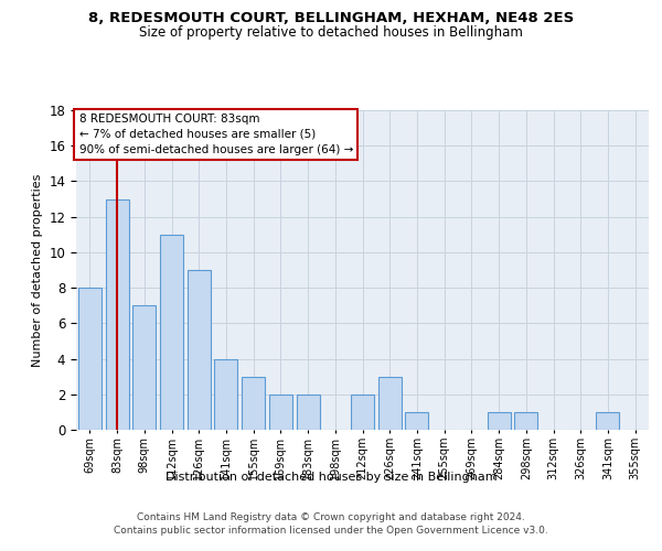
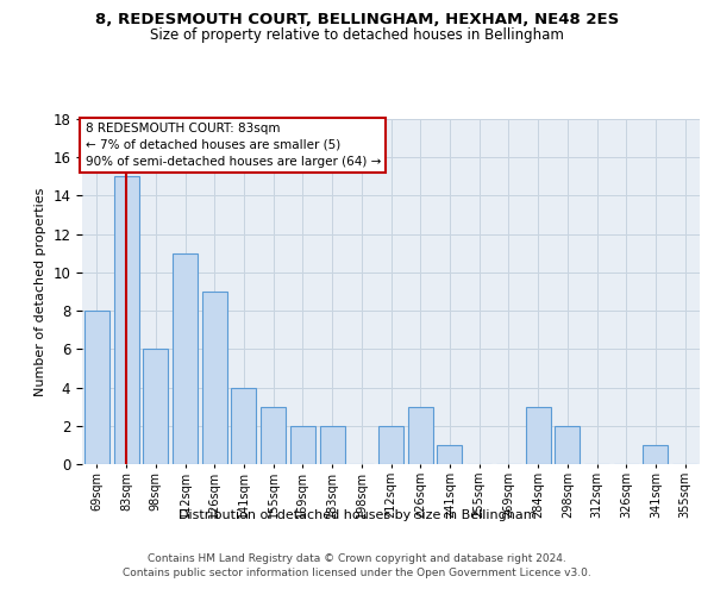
83sqm: 13 -> 15
98sqm: 7 -> 6
284sqm: 1 -> 3
298sqm: 1 -> 2
